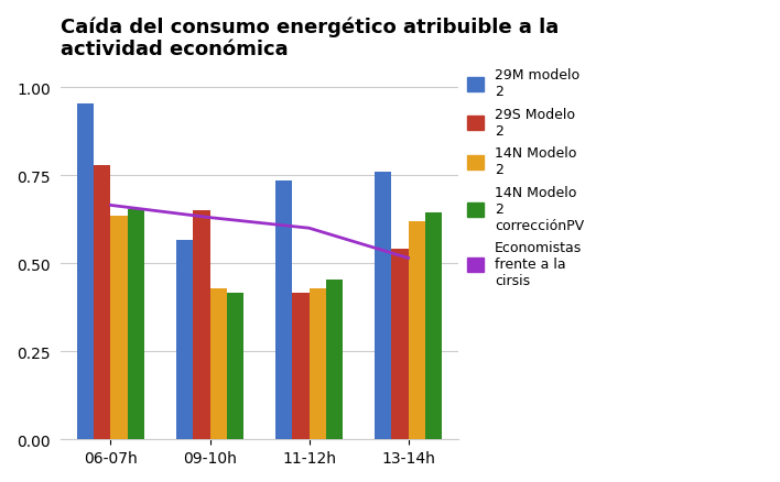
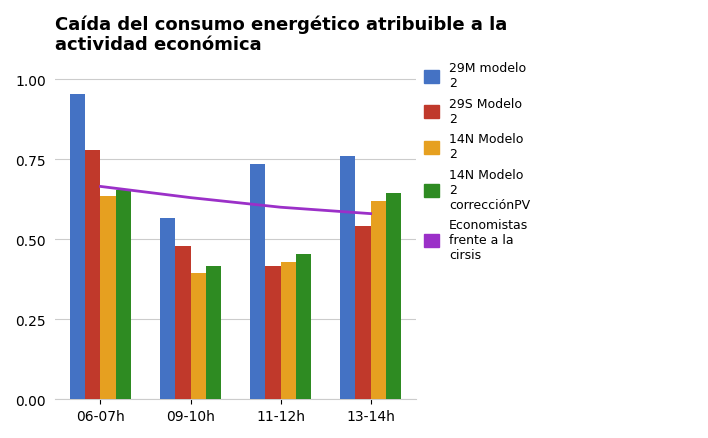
29S Modelo 2/09-10h: 0.650 -> 0.480
14N Modelo 2/09-10h: 0.430 -> 0.395
Economistas frente a la cirsis/13-14h: 0.515 -> 0.580
